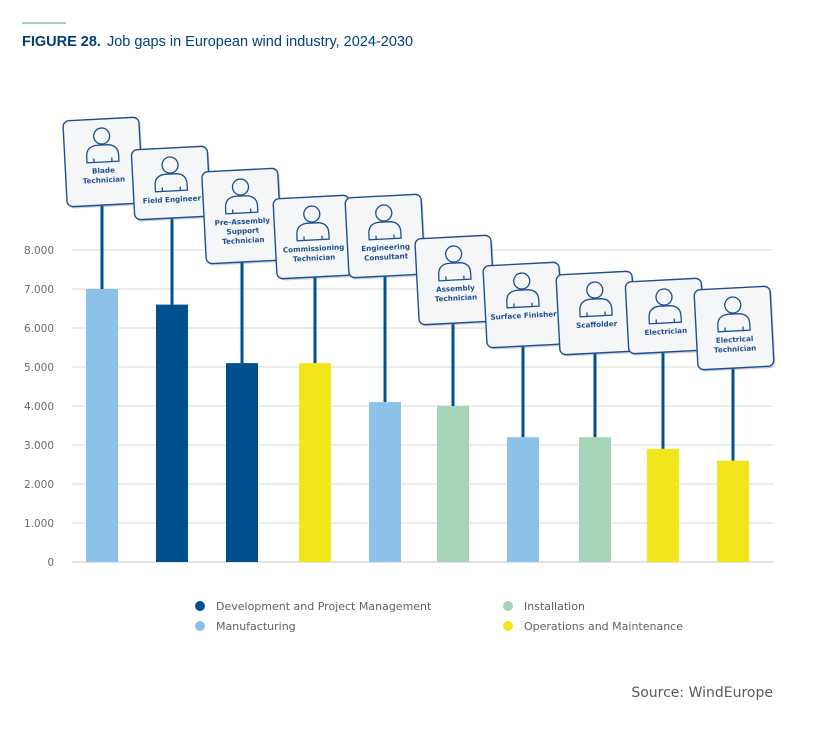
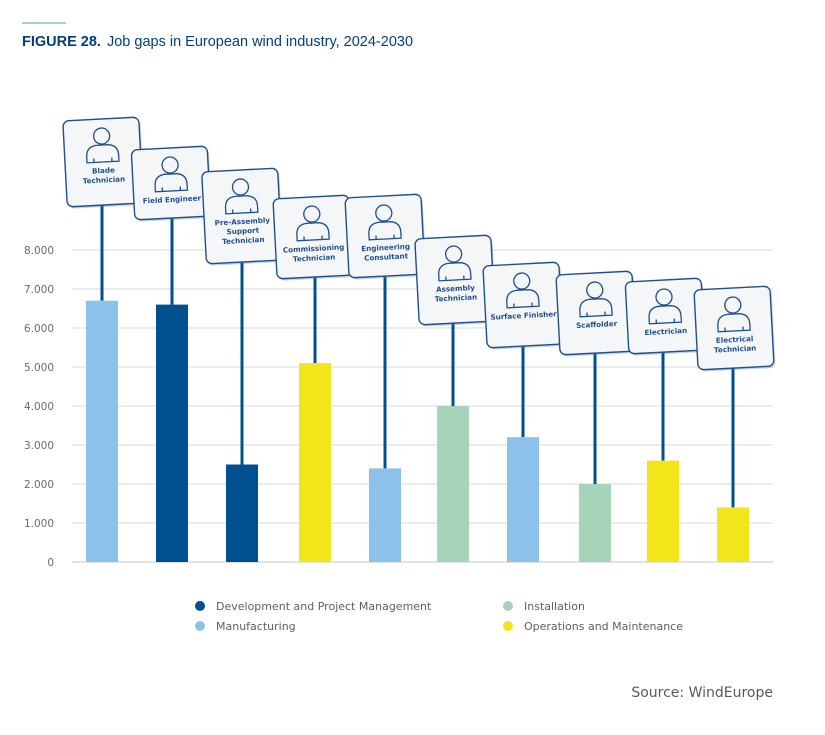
Blade Technician: 7000 -> 6700
Pre-Assembly Support Technician: 5100 -> 2500
Engineering Consultant: 4100 -> 2400
Scaffolder: 3200 -> 2000
Electrician: 2900 -> 2600
Electrical Technician: 2600 -> 1400
